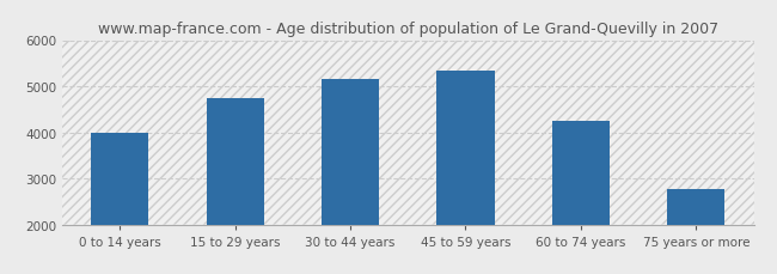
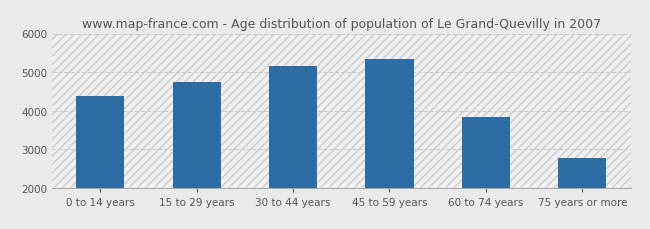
0 to 14 years: 4000 -> 4370
60 to 74 years: 4250 -> 3820
